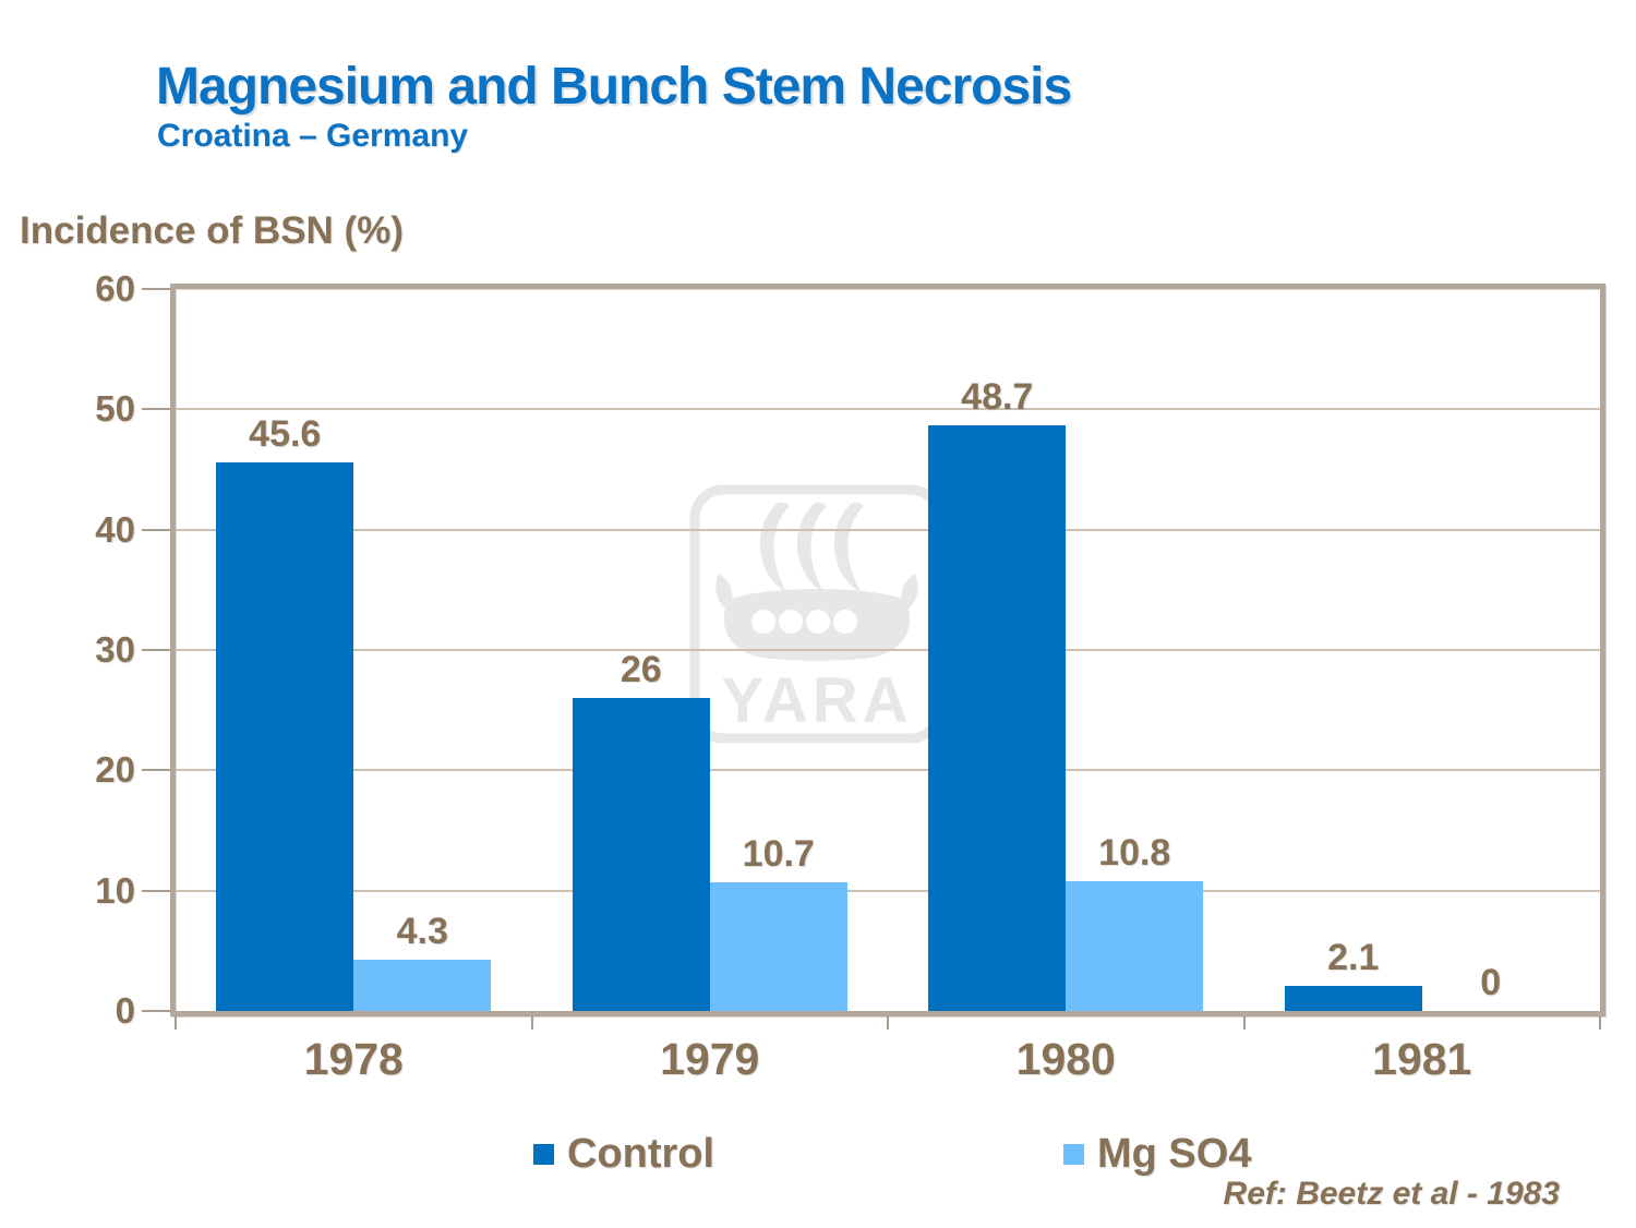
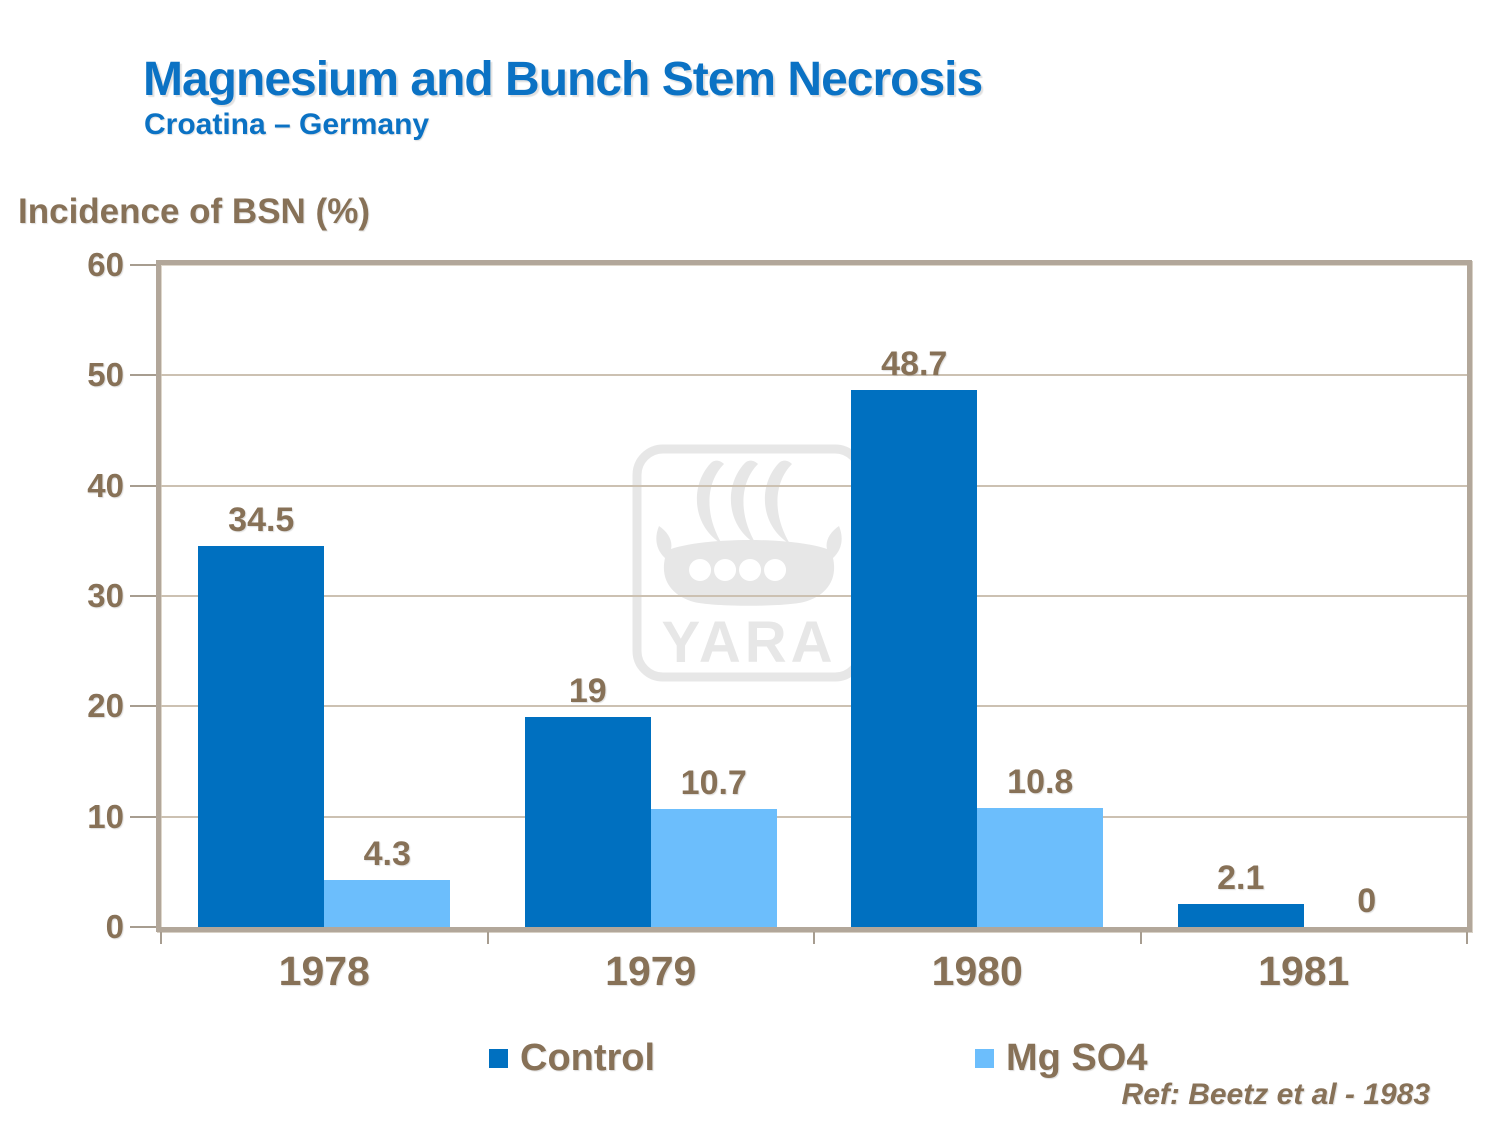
Control/1978: 45.6 -> 34.5
Control/1979: 26 -> 19
